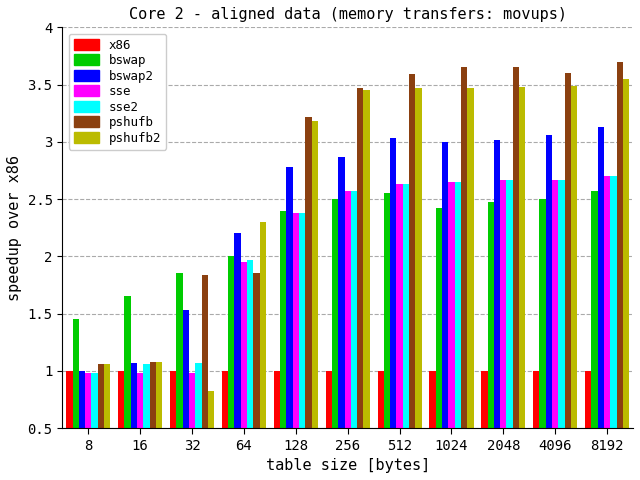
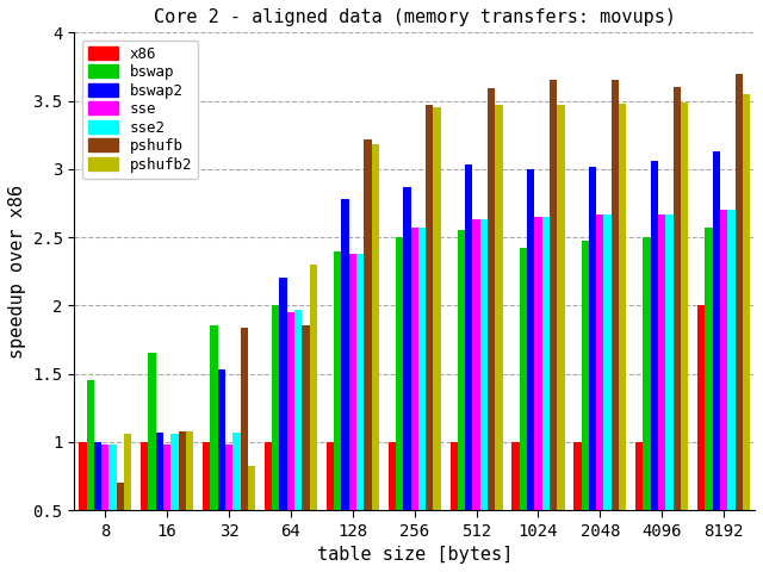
pshufb/8: 1.06 -> 0.70
x86/8192: 1 -> 2
